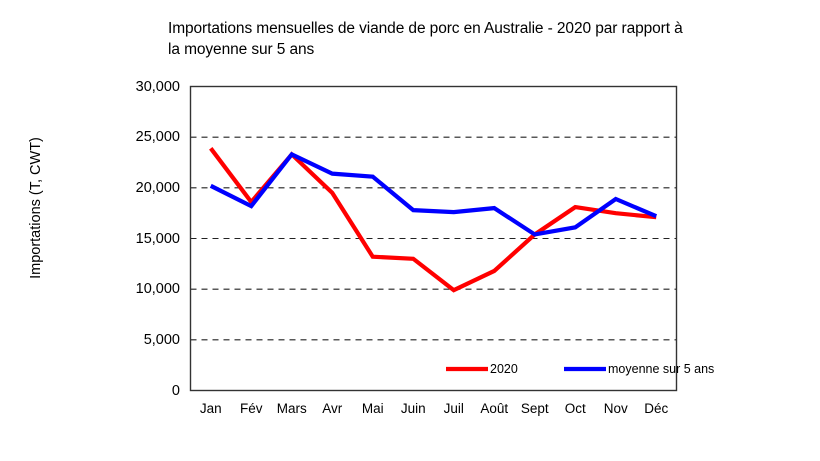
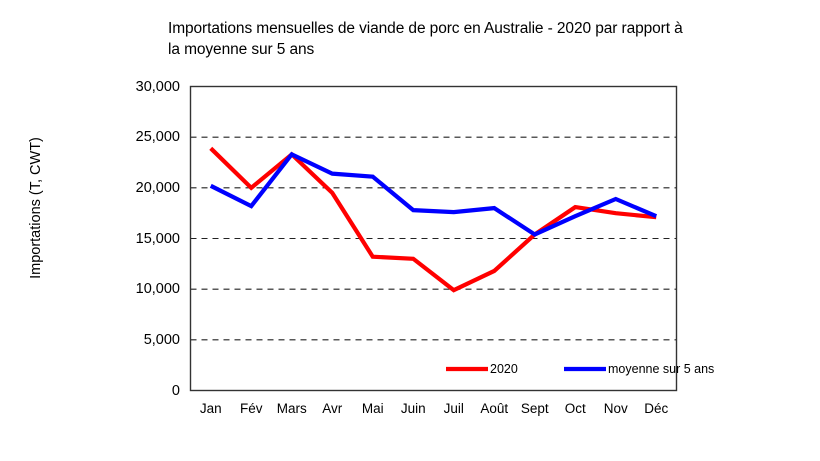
2020/Fév: 18600 -> 20000
moyenne sur 5 ans/Oct: 16100 -> 17200
